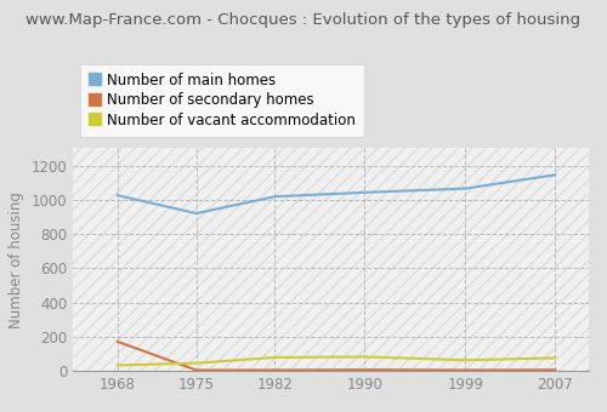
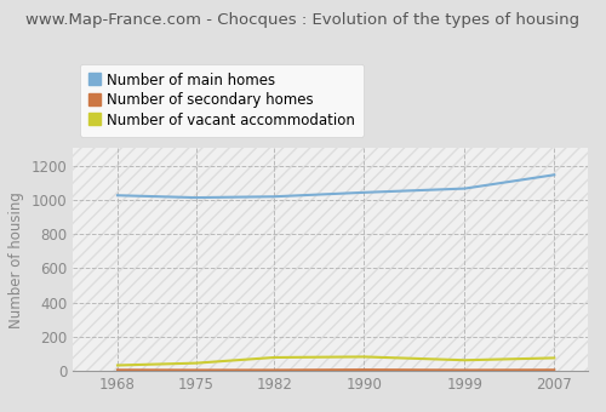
Number of secondary homes/1968: 170 -> 0
Number of main homes/1975: 920 -> 1010
